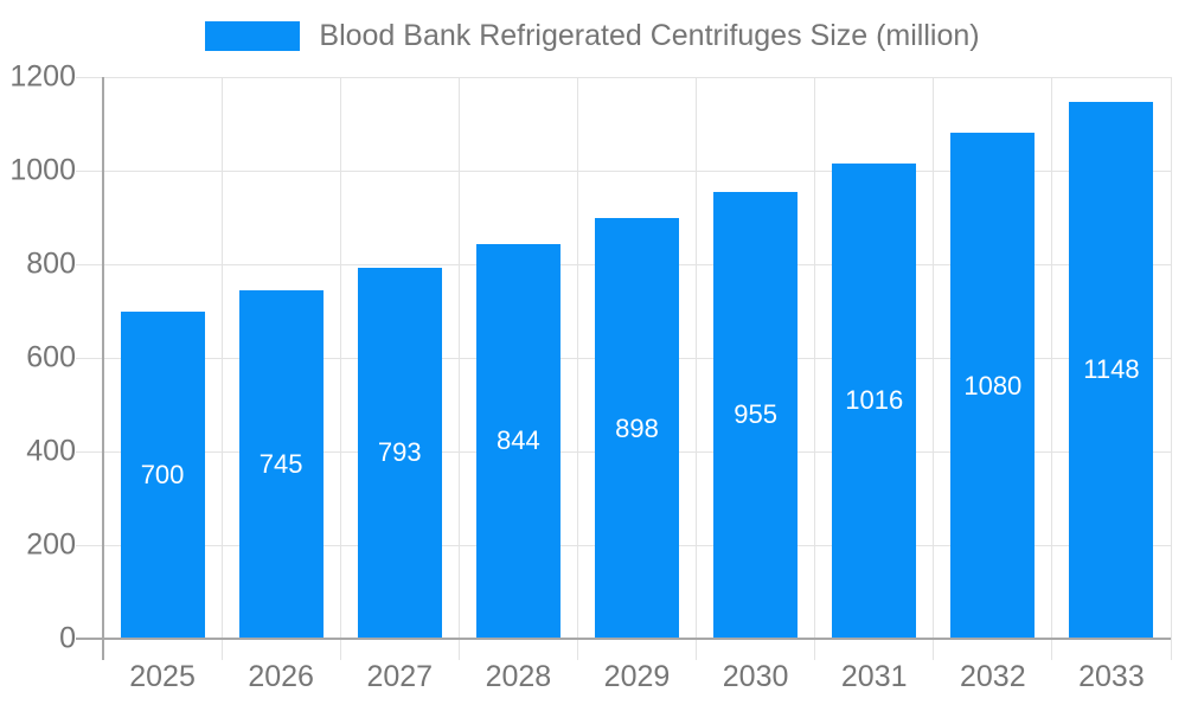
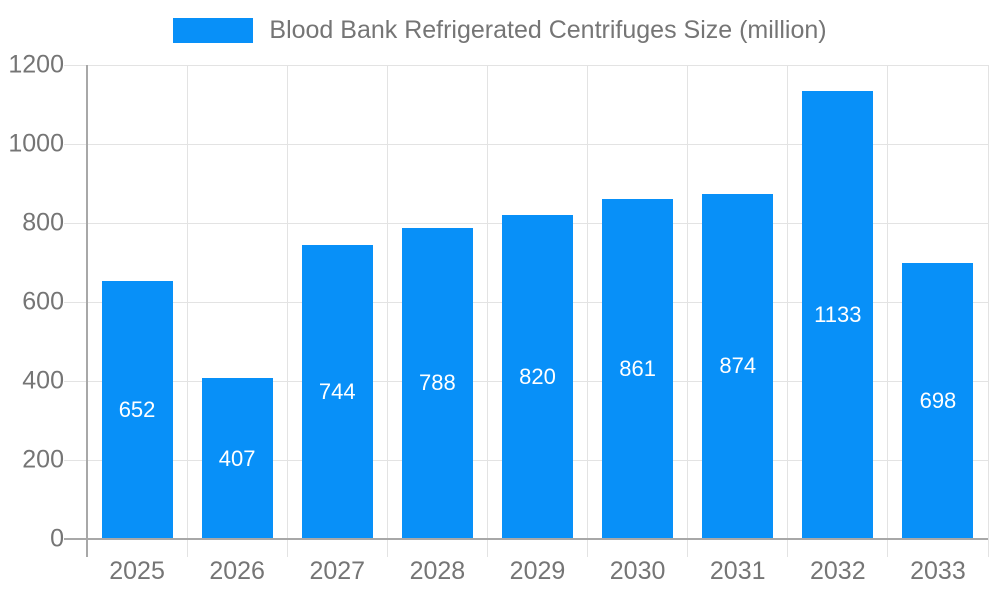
2025: 700 -> 652
2026: 745 -> 407
2027: 793 -> 744
2028: 844 -> 788
2029: 898 -> 820
2030: 955 -> 861
2031: 1016 -> 874
2032: 1080 -> 1133
2033: 1148 -> 698
